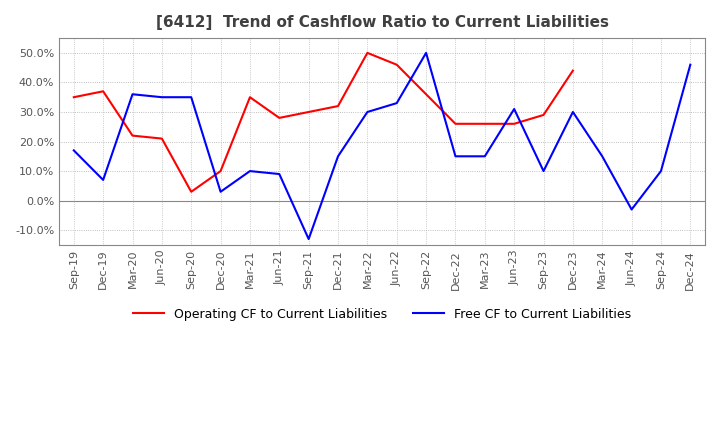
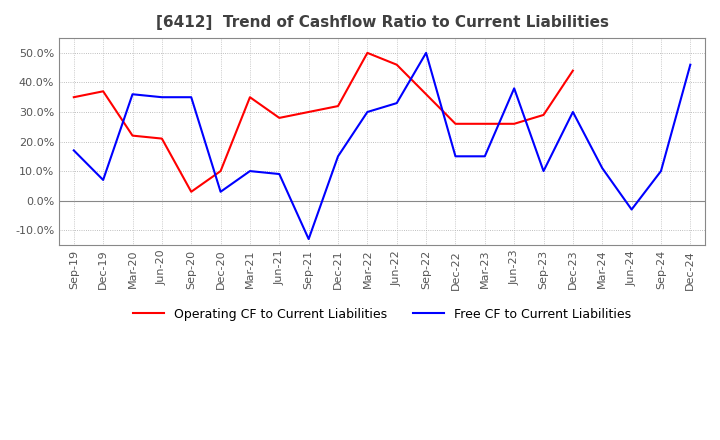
Free CF to Current Liabilities/Jun-23: 31% -> 38%
Free CF to Current Liabilities/Mar-24: 15% -> 11%
